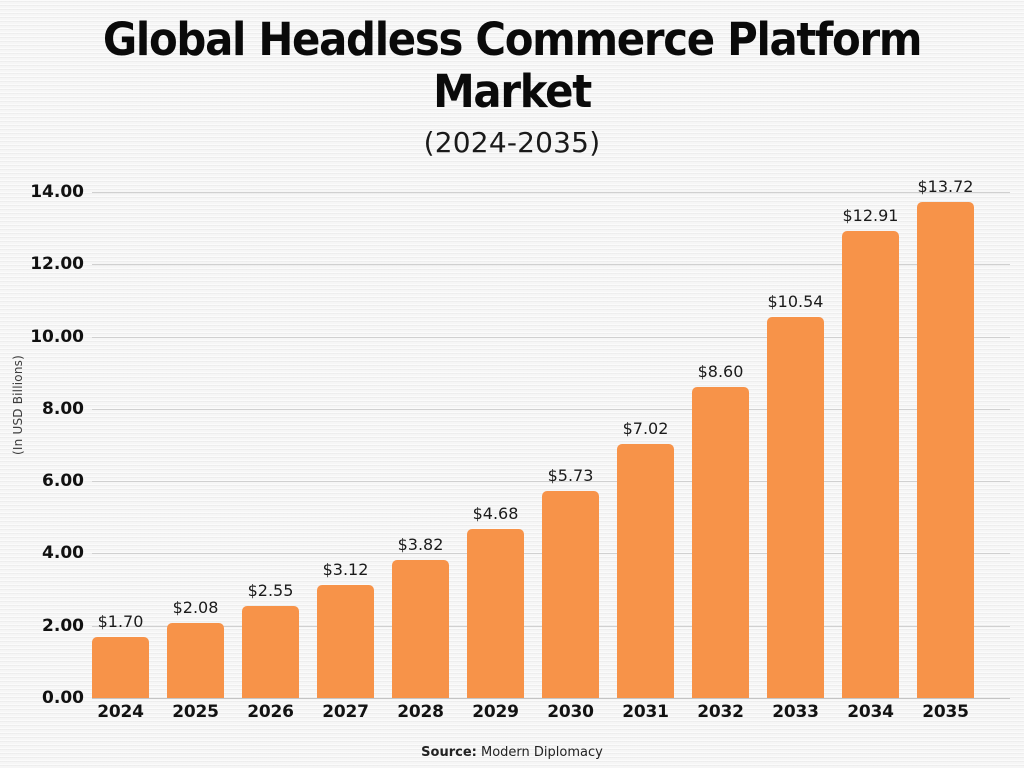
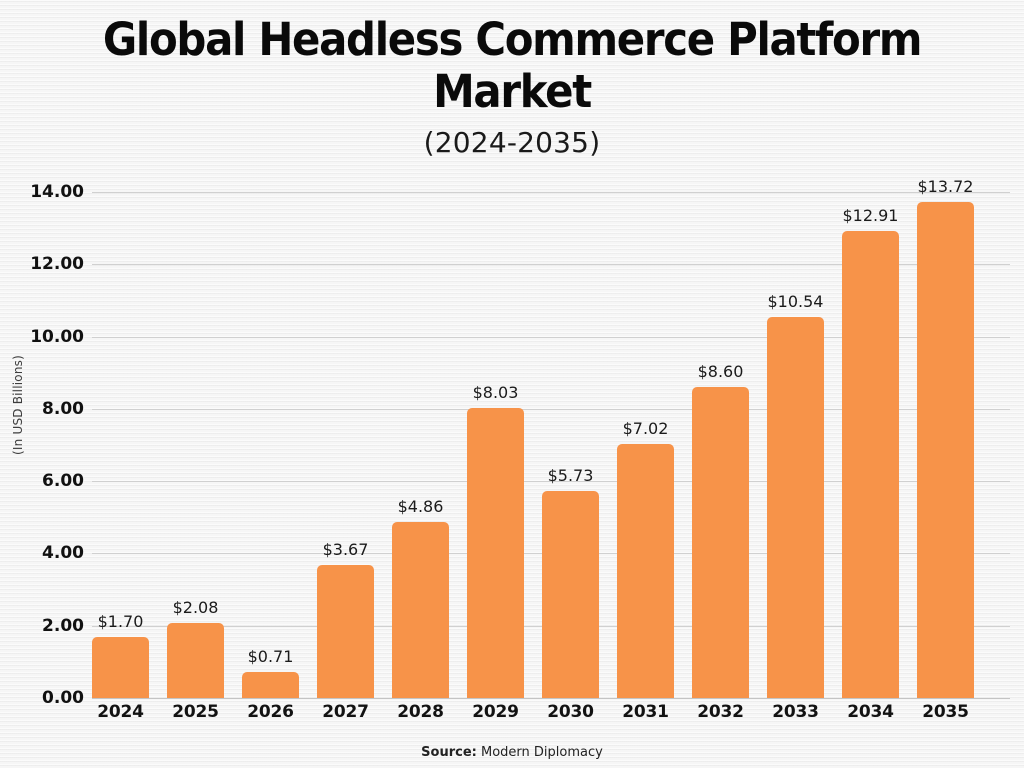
2026: $2.55 -> $0.71
2027: $3.12 -> $3.67
2028: $3.82 -> $4.86
2029: $4.68 -> $8.03
